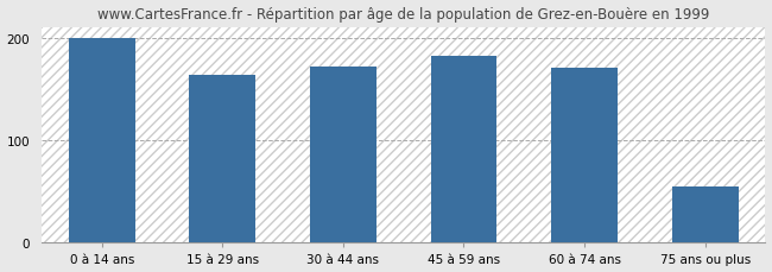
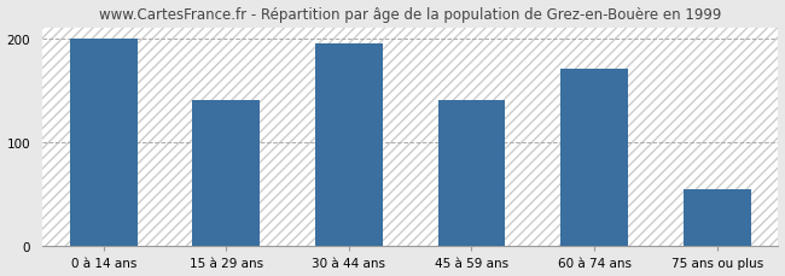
15 à 29 ans: 164 -> 140
30 à 44 ans: 172 -> 195
45 à 59 ans: 182 -> 140
